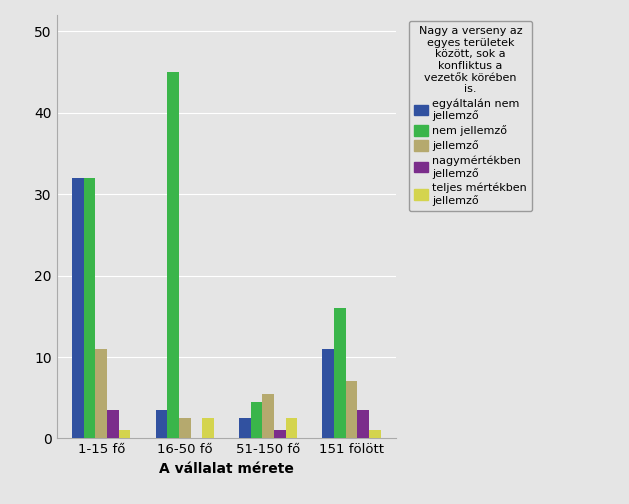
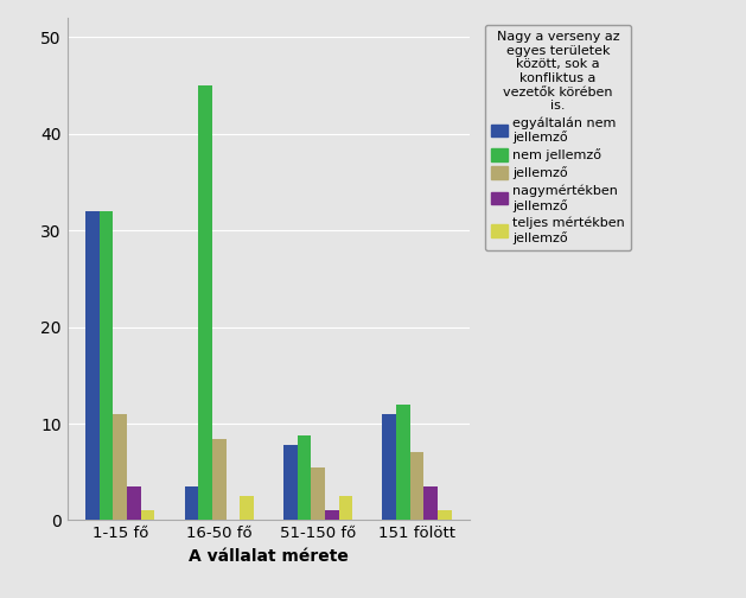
jellemző/16-50 fő: 2.5 -> 8.4
egyáltalán nem jellemző/51-150 fő: 2.5 -> 7.8
nem jellemző/51-150 fő: 4.5 -> 8.8
nem jellemző/151 fölött: 16.0 -> 12.0
